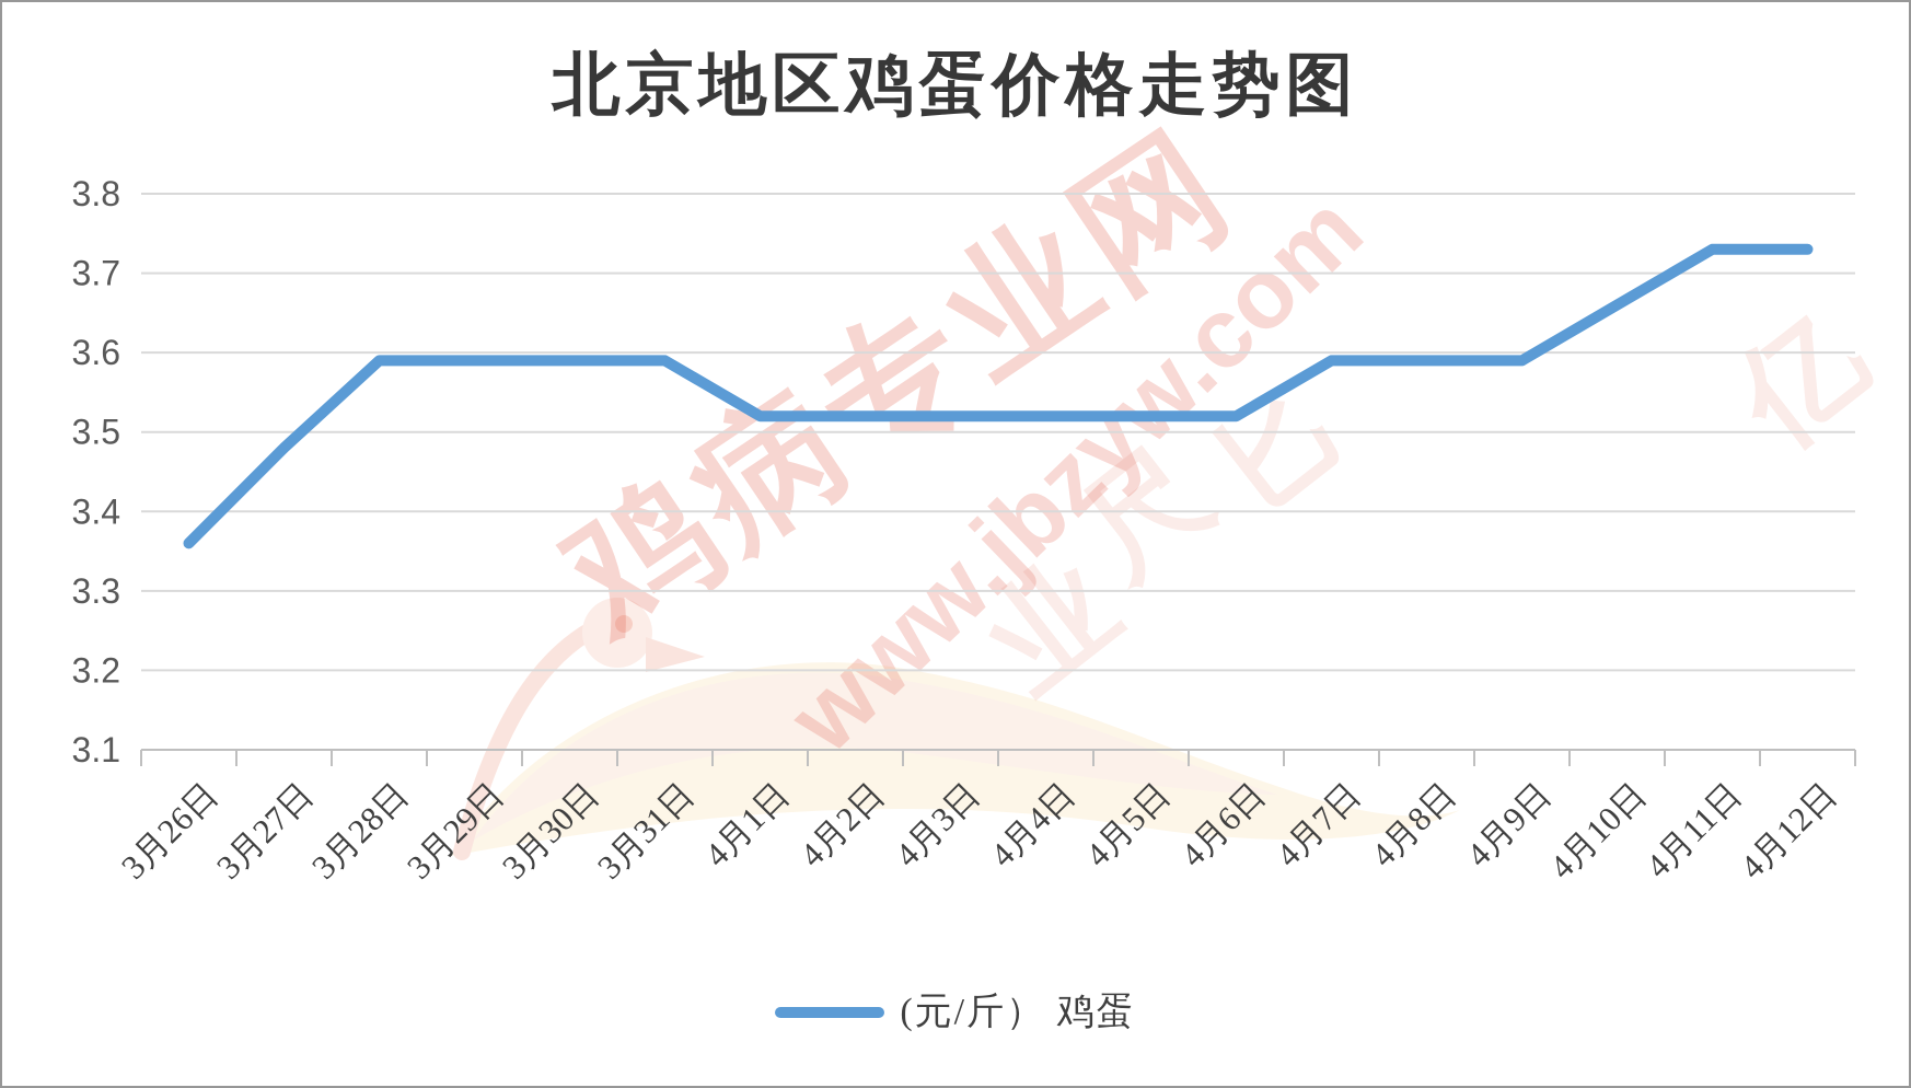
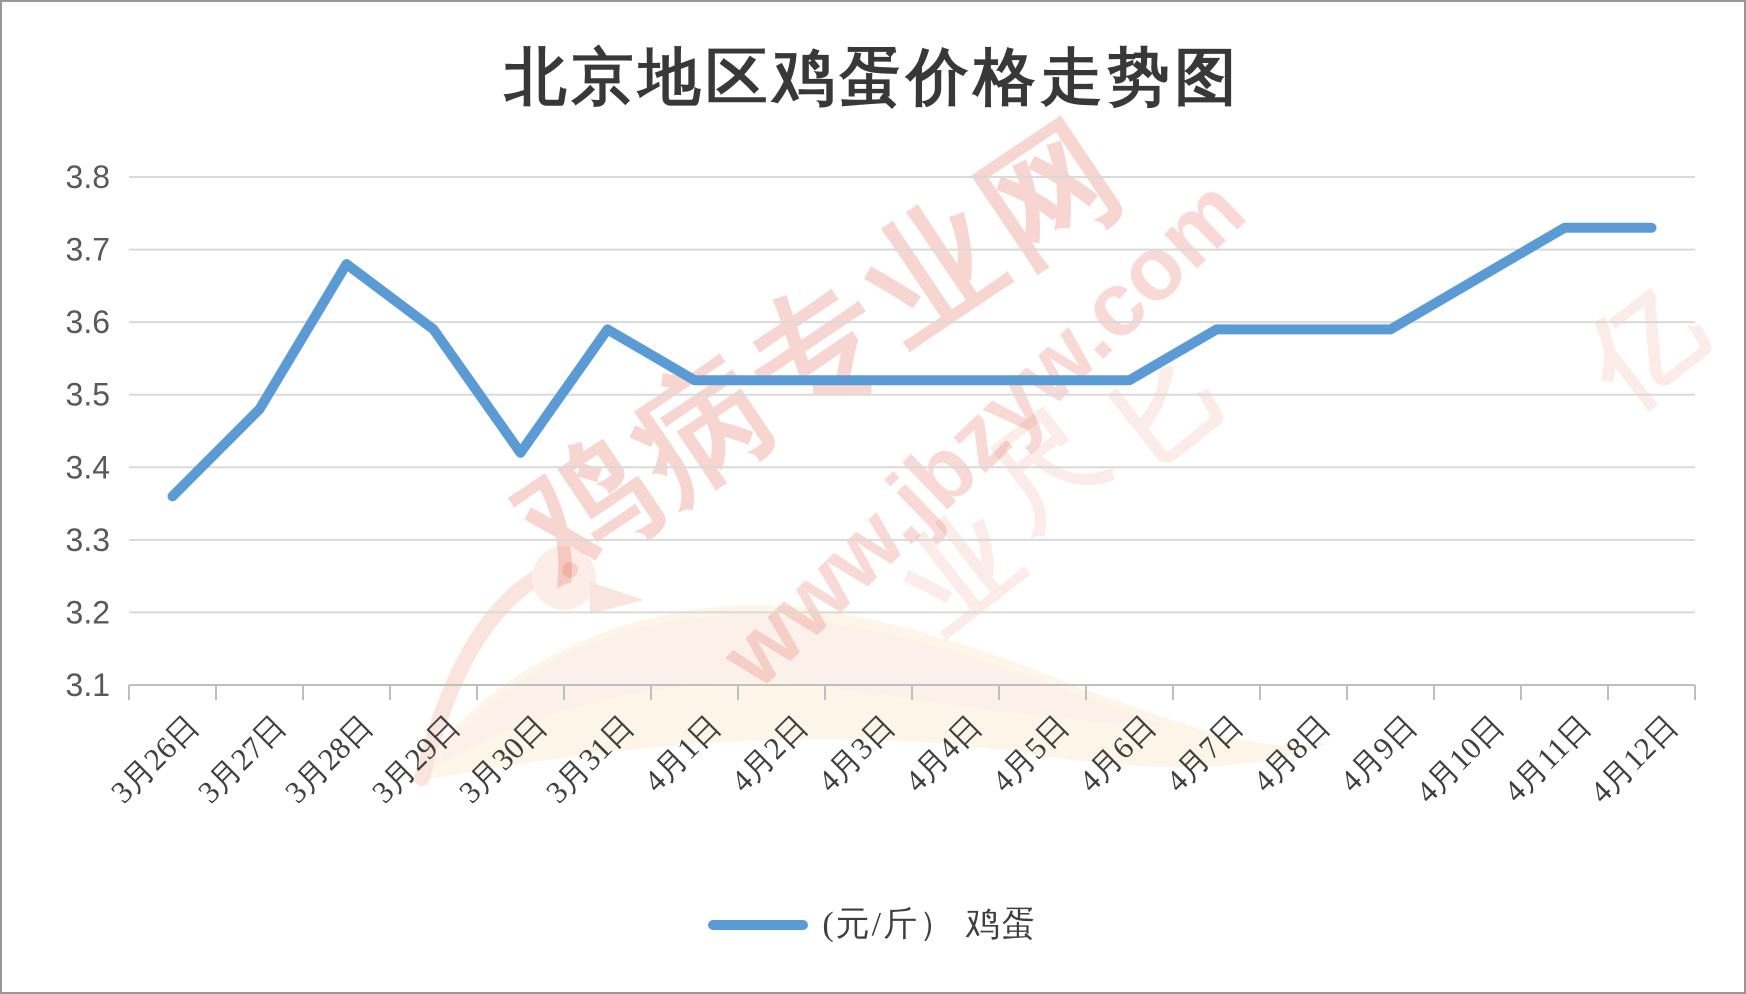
3月28日: 3.59 -> 3.68
3月30日: 3.59 -> 3.42
